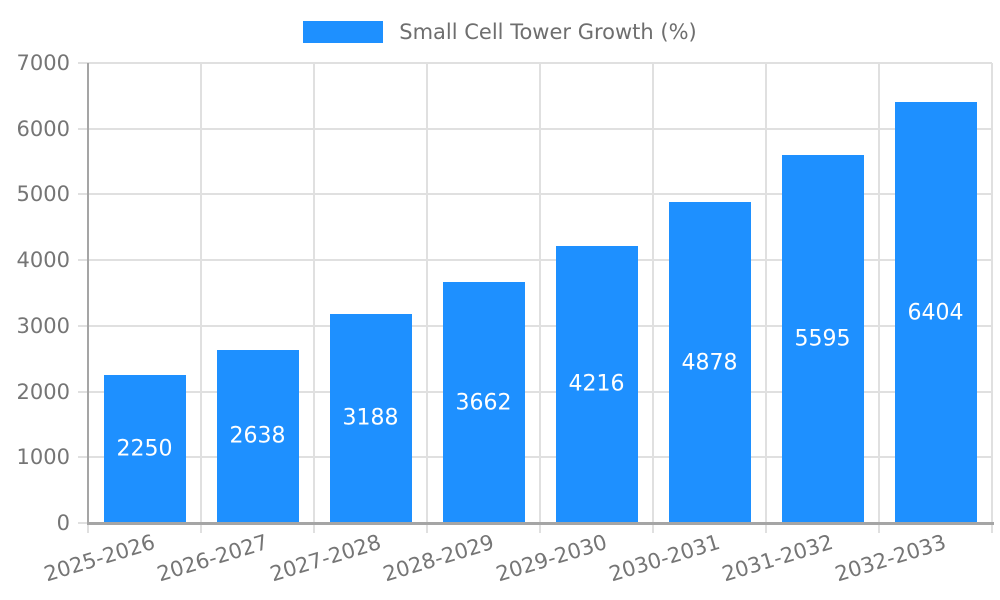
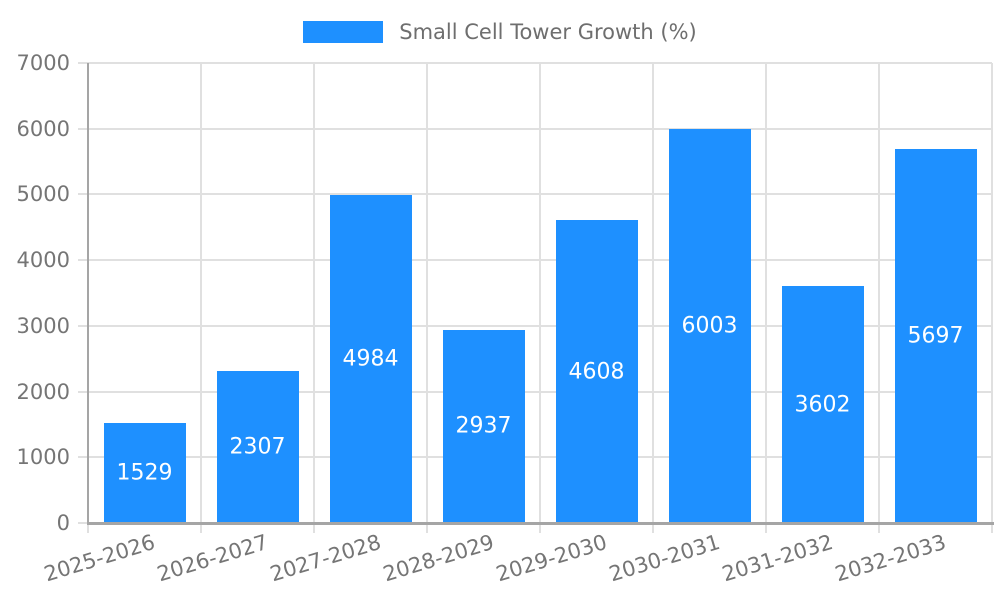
2025-2026: 2250 -> 1529
2026-2027: 2638 -> 2307
2027-2028: 3188 -> 4984
2028-2029: 3662 -> 2937
2029-2030: 4216 -> 4608
2030-2031: 4878 -> 6003
2031-2032: 5595 -> 3602
2032-2033: 6404 -> 5697
